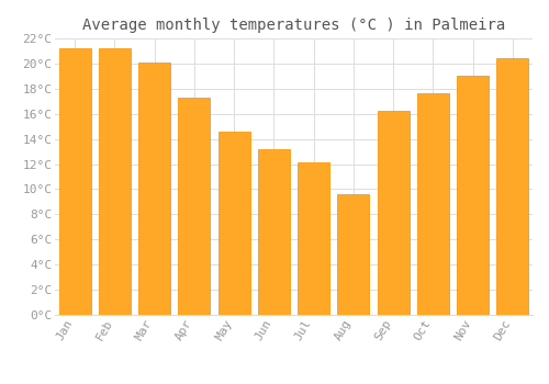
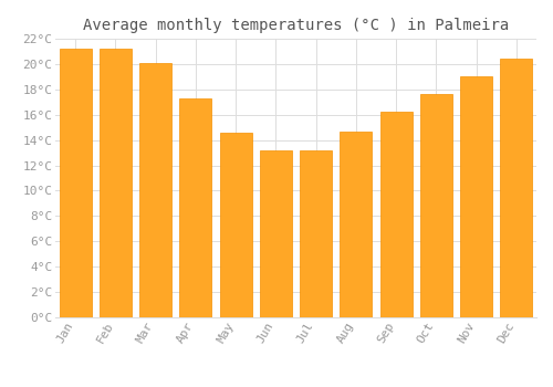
Jul: 12.1°C -> 13.2°C
Aug: 9.6°C -> 14.7°C
